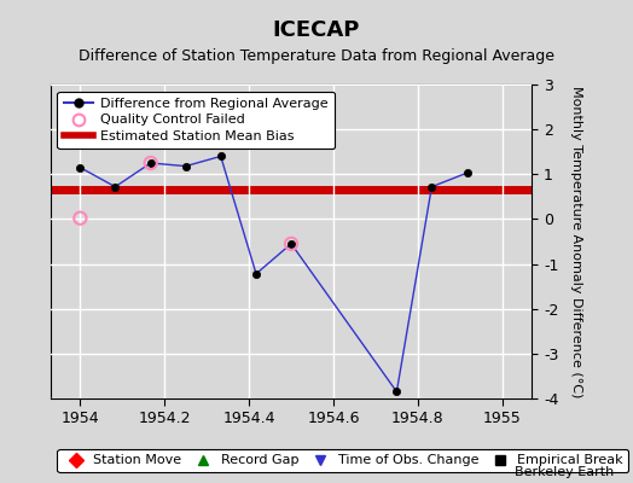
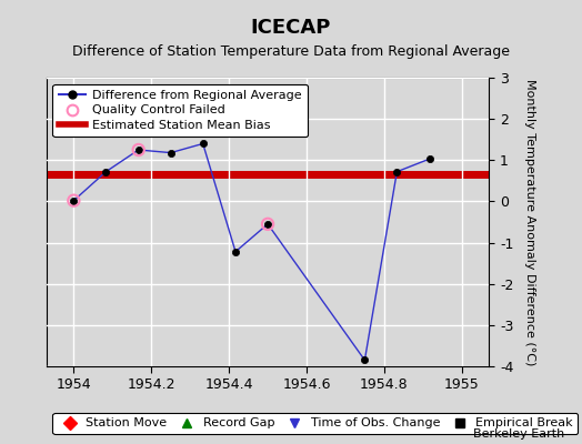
Time of Obs. Change/1954: 1.15 -> 0.02
